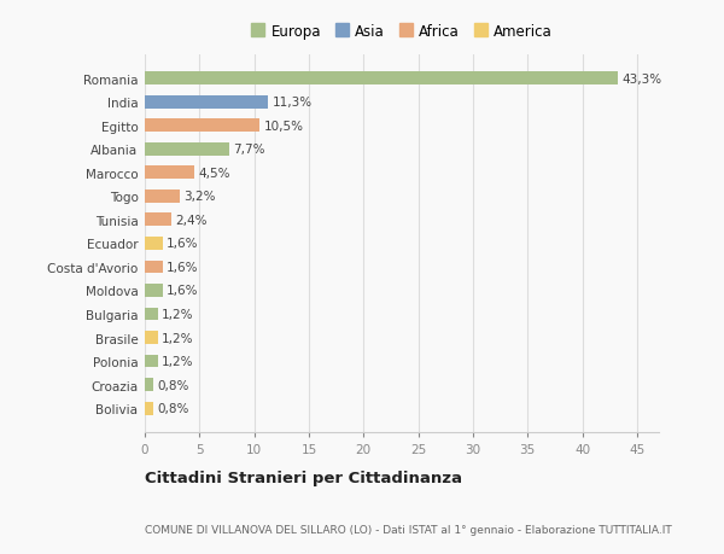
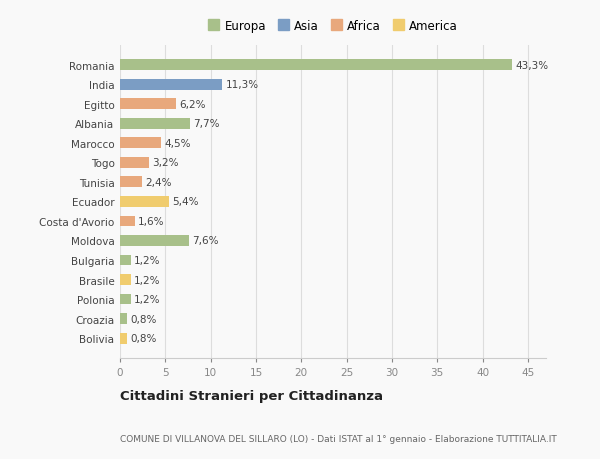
Egitto: 10,5% -> 6,2%
Ecuador: 1,6% -> 5,4%
Moldova: 1,6% -> 7,6%
